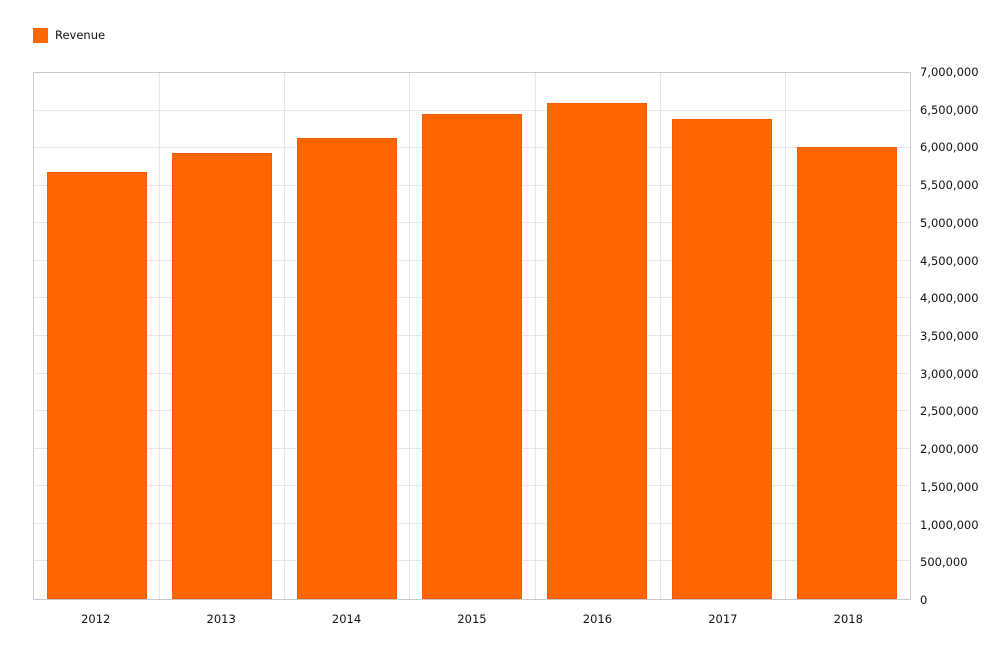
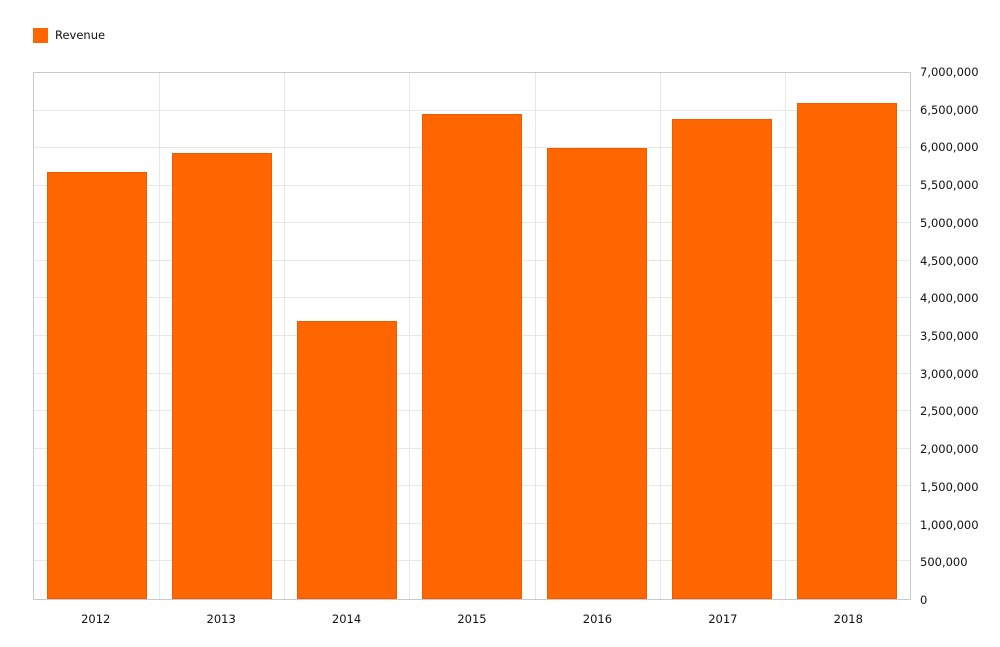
2014: 6100000 -> 3700000
2016: 6600000 -> 6000000
2018: 6000000 -> 6600000
